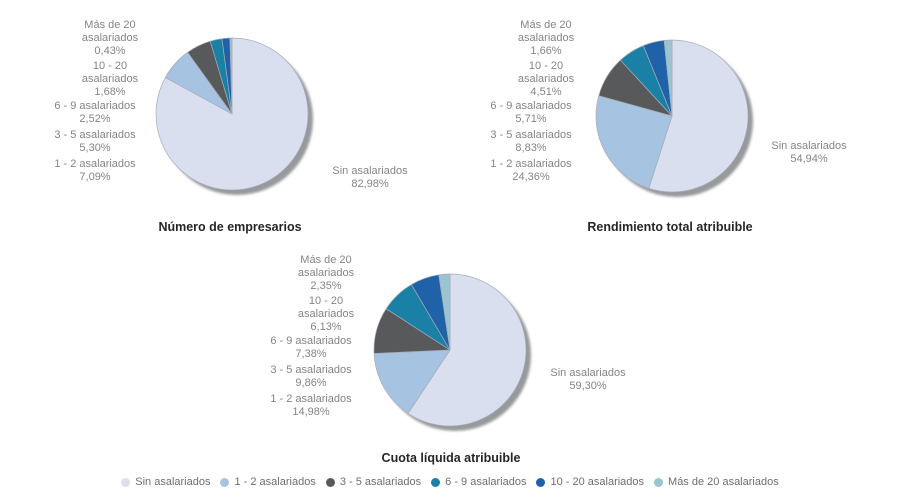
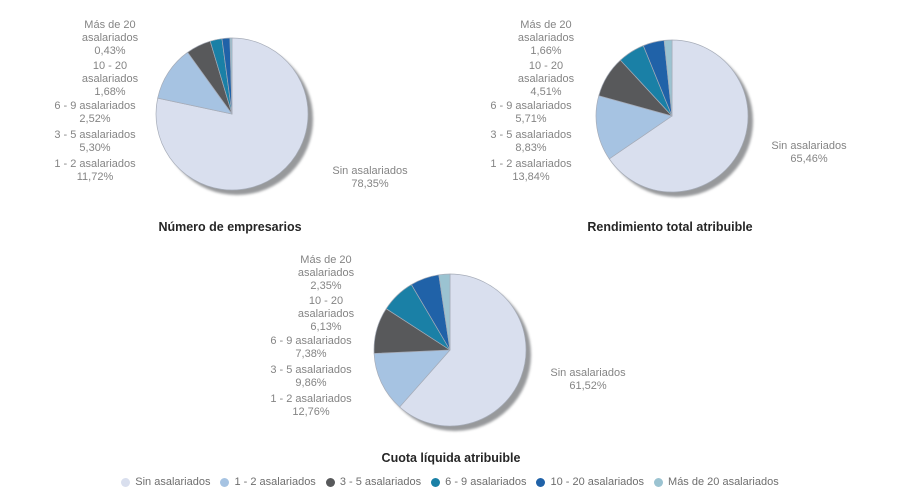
Número de empresarios/Sin asalariados: 82,98% -> 78,35%
Número de empresarios/1 - 2 asalariados: 7,09% -> 11,72%
Rendimiento total atribuible/Sin asalariados: 54,94% -> 65,46%
Rendimiento total atribuible/1 - 2 asalariados: 24,36% -> 13,84%
Cuota líquida atribuible/Sin asalariados: 59,30% -> 61,52%
Cuota líquida atribuible/1 - 2 asalariados: 14,98% -> 12,76%
